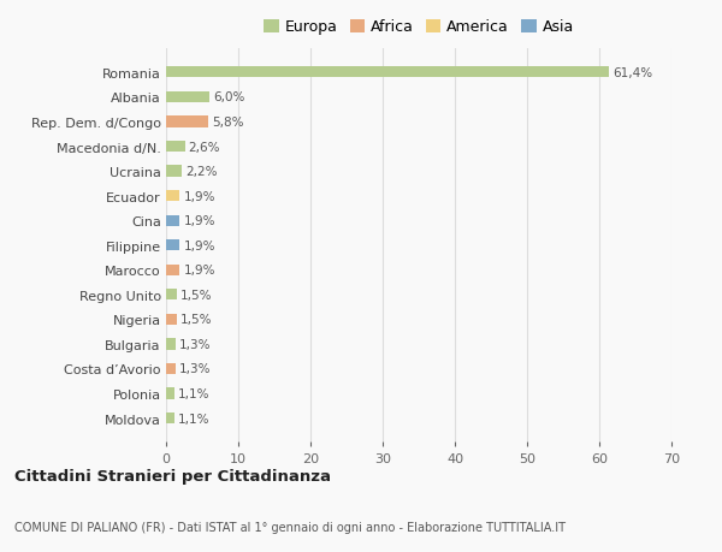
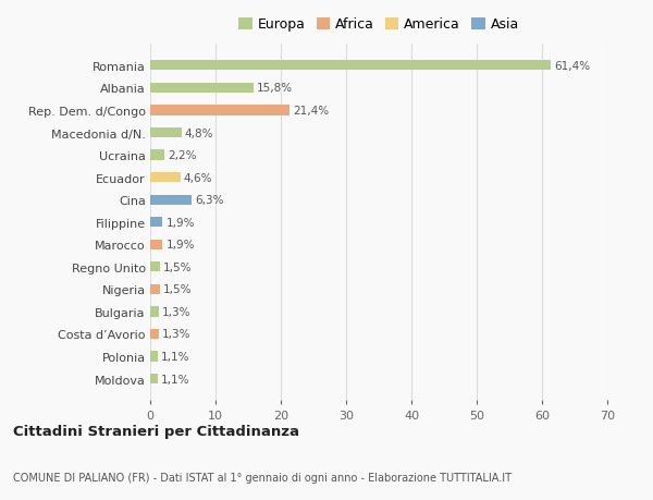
Albania: 6,0% -> 15,8%
Rep. Dem. d/Congo: 5,8% -> 21,4%
Macedonia d/N.: 2,6% -> 4,8%
Ecuador: 1,9% -> 4,6%
Cina: 1,9% -> 6,3%
